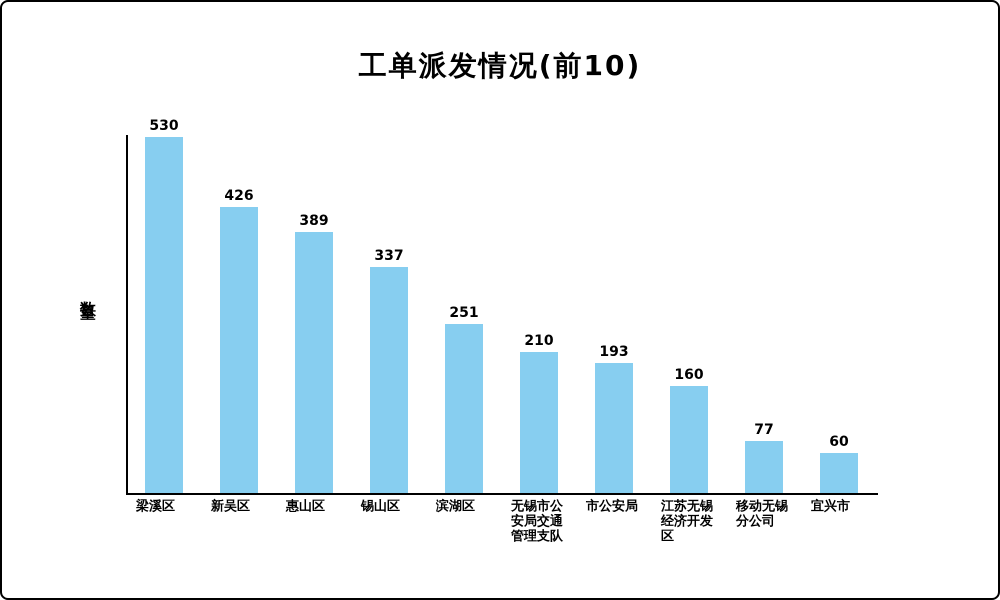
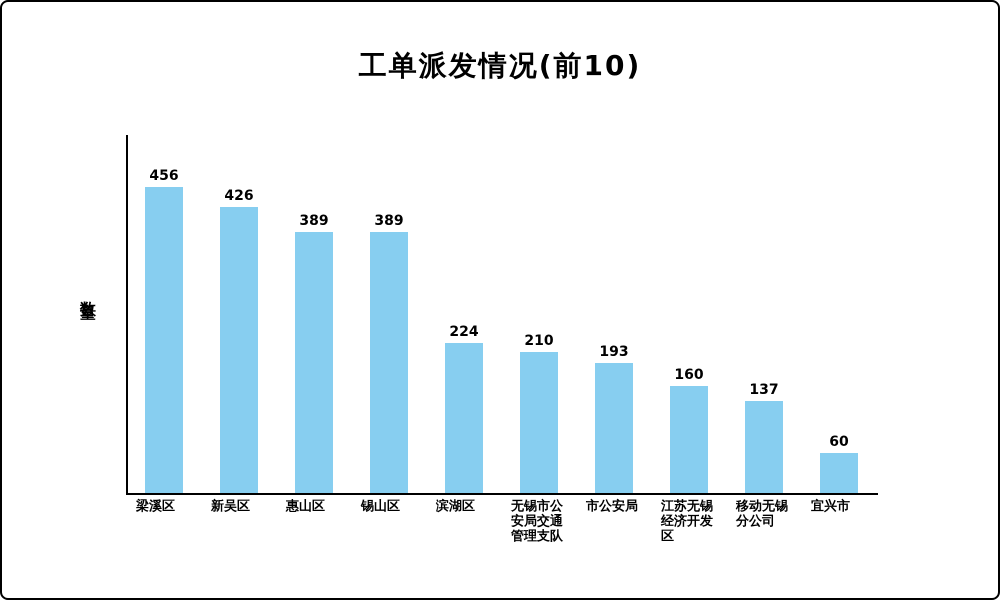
梁溪区: 530 -> 456
锡山区: 337 -> 389
滨湖区: 251 -> 224
移动无锡分公司: 77 -> 137
